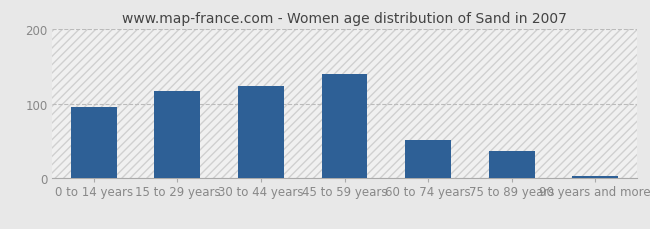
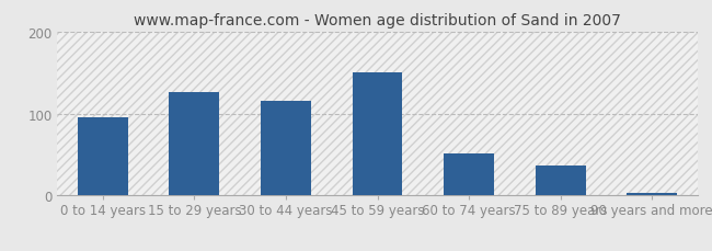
15 to 29 years: 117 -> 126
30 to 44 years: 123 -> 116
45 to 59 years: 140 -> 150
